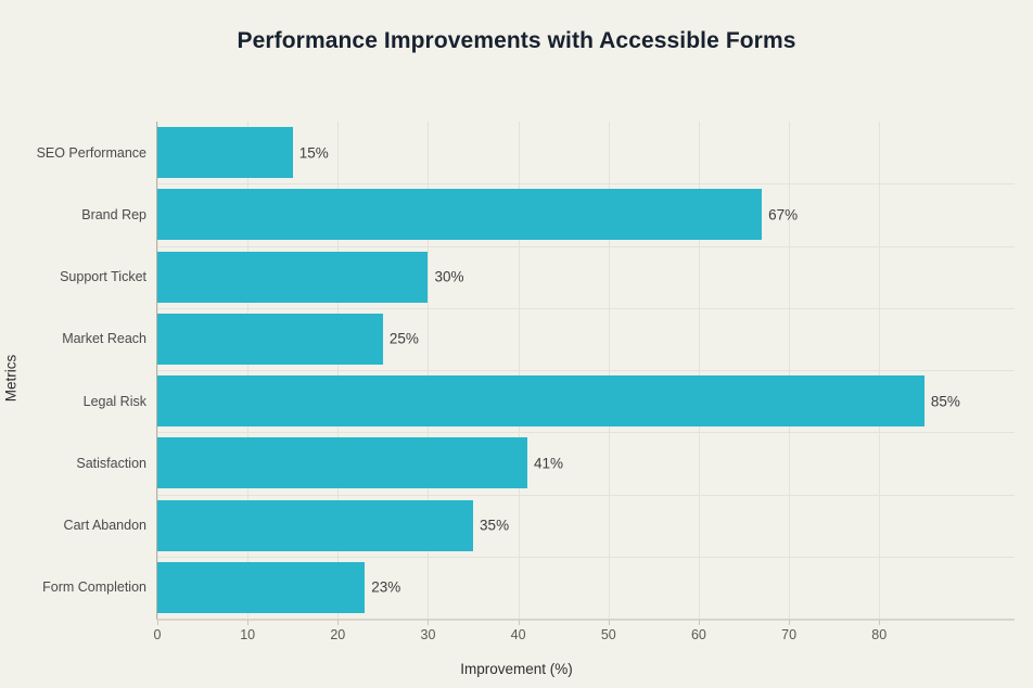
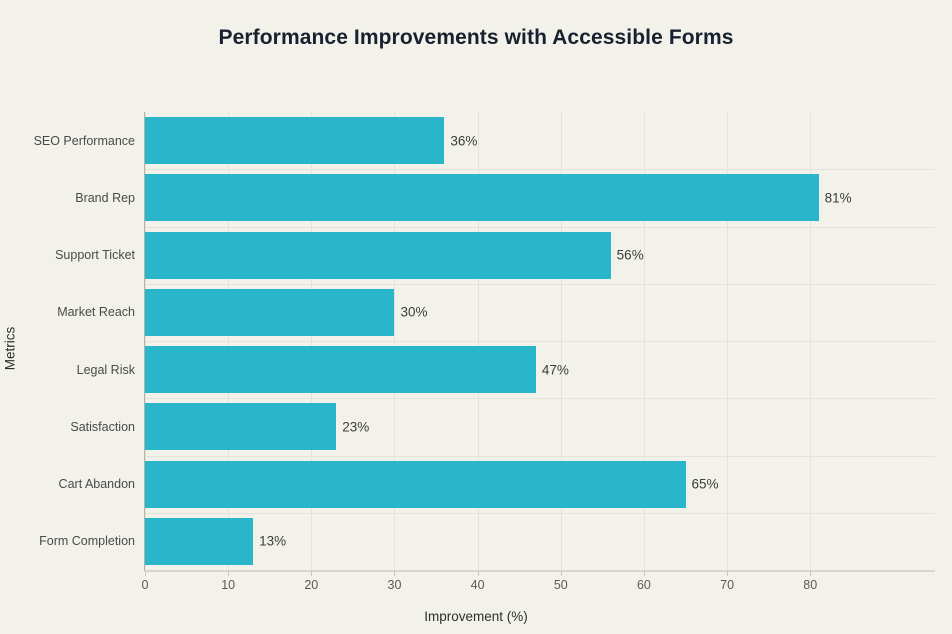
SEO Performance: 15% -> 36%
Brand Rep: 67% -> 81%
Support Ticket: 30% -> 56%
Market Reach: 25% -> 30%
Legal Risk: 85% -> 47%
Satisfaction: 41% -> 23%
Cart Abandon: 35% -> 65%
Form Completion: 23% -> 13%
